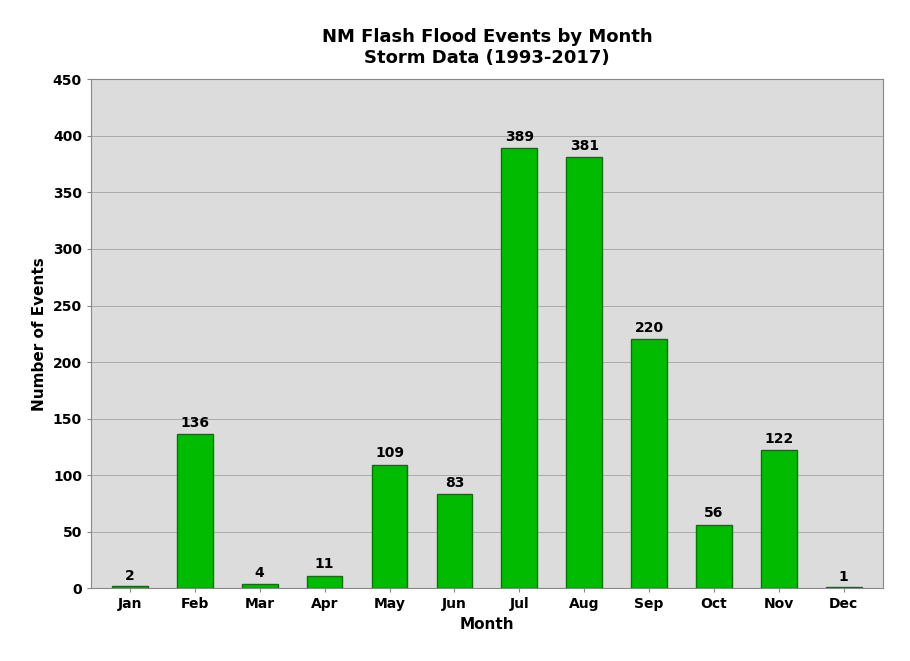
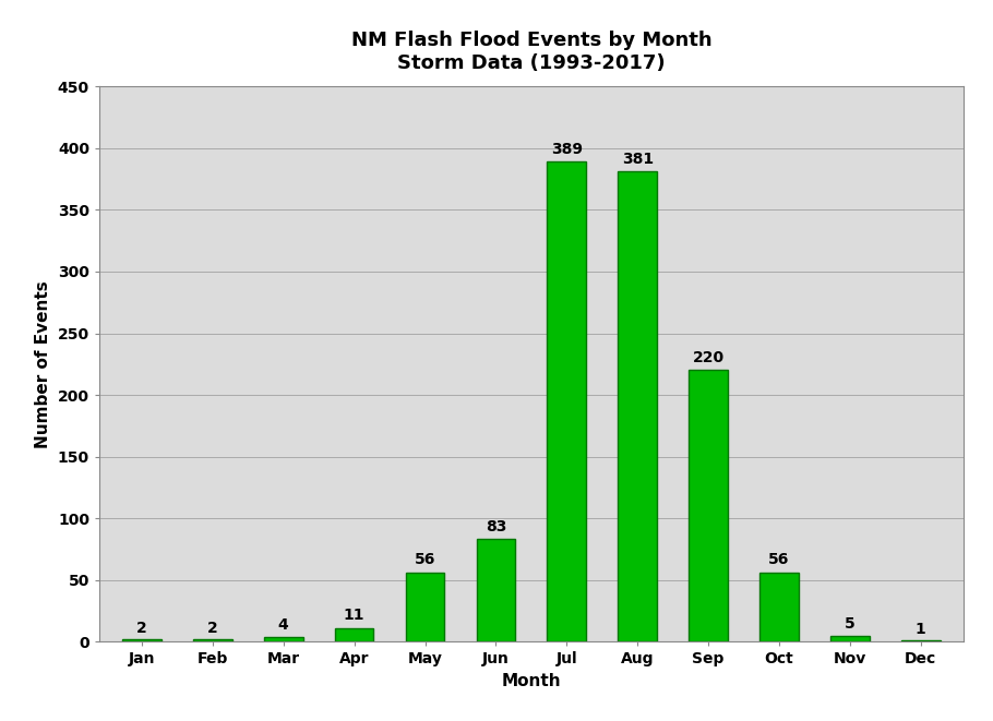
Feb: 136 -> 2
May: 109 -> 56
Nov: 122 -> 5
